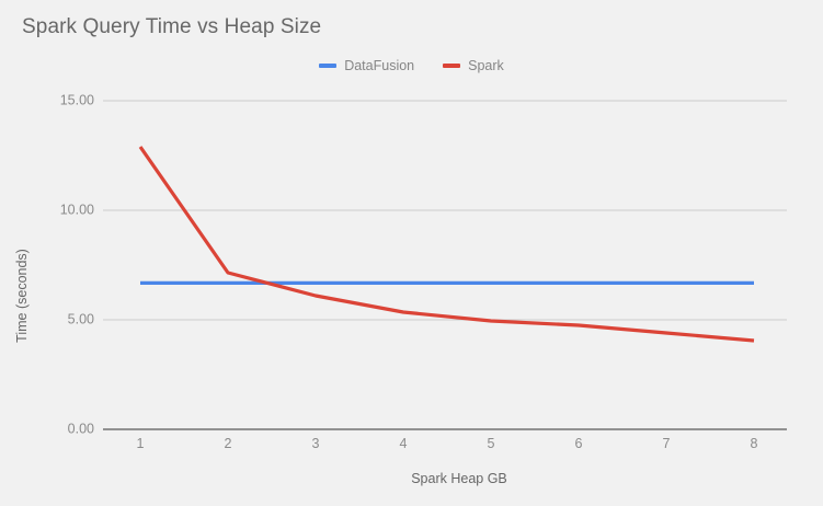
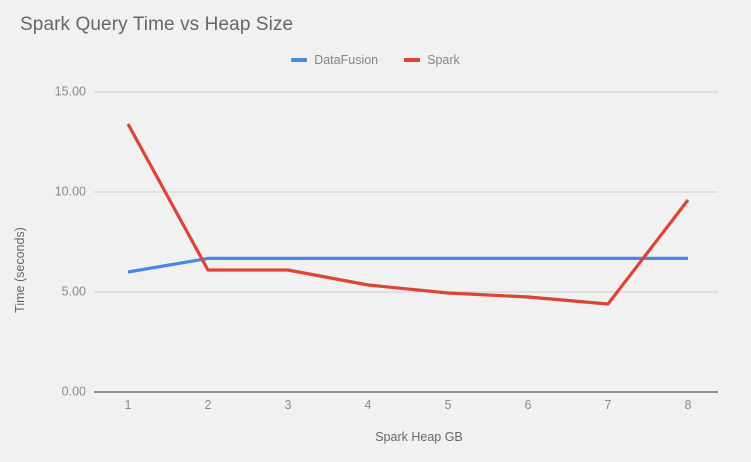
DataFusion/1: 6.7 -> 6.0
Spark/1: 12.9 -> 13.4
Spark/2: 7.2 -> 6.1
Spark/8: 4.0 -> 9.6
